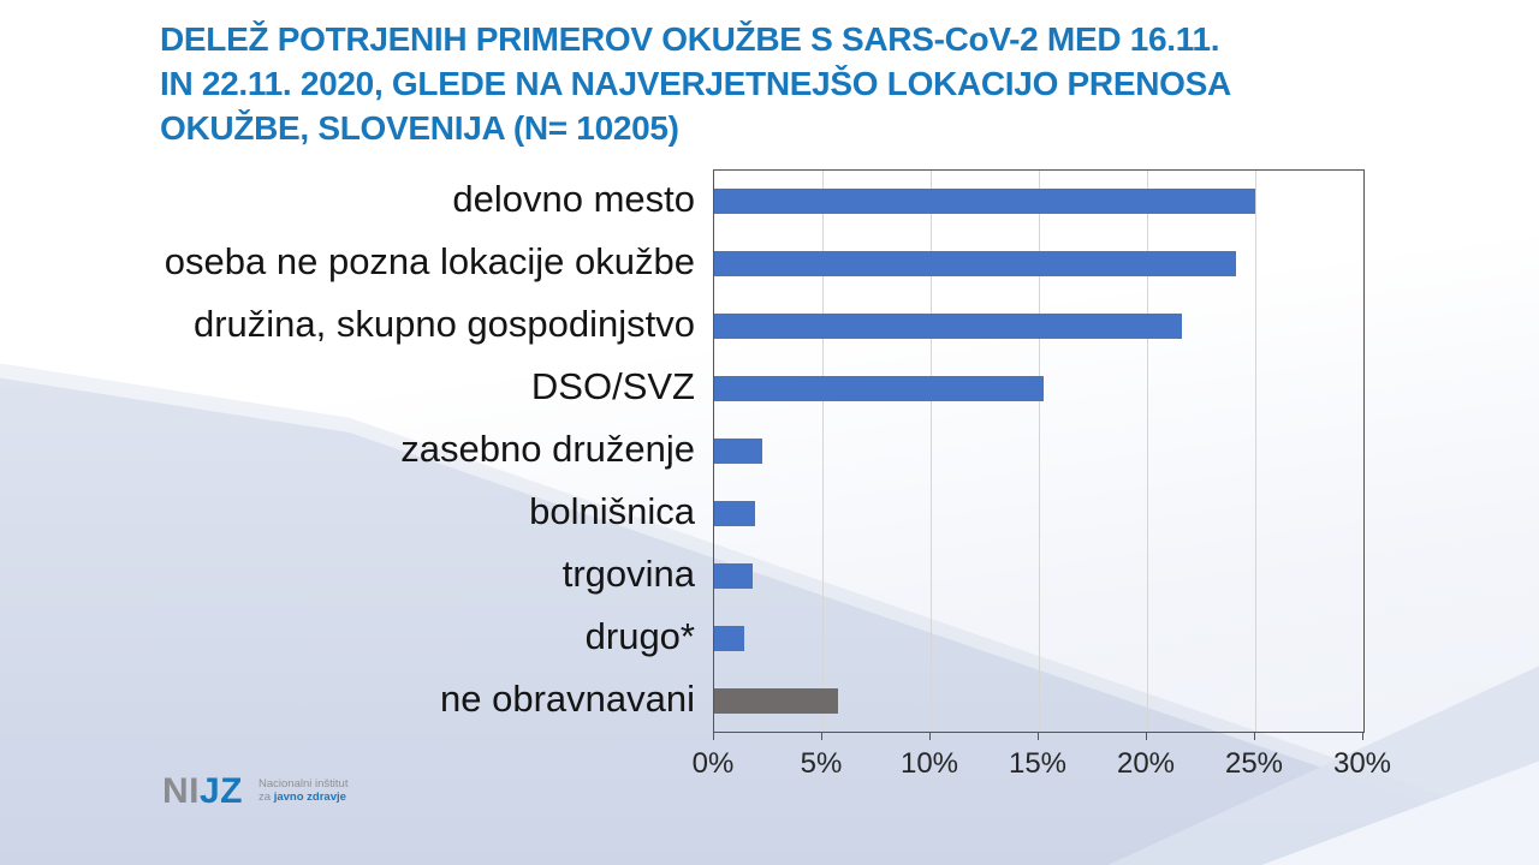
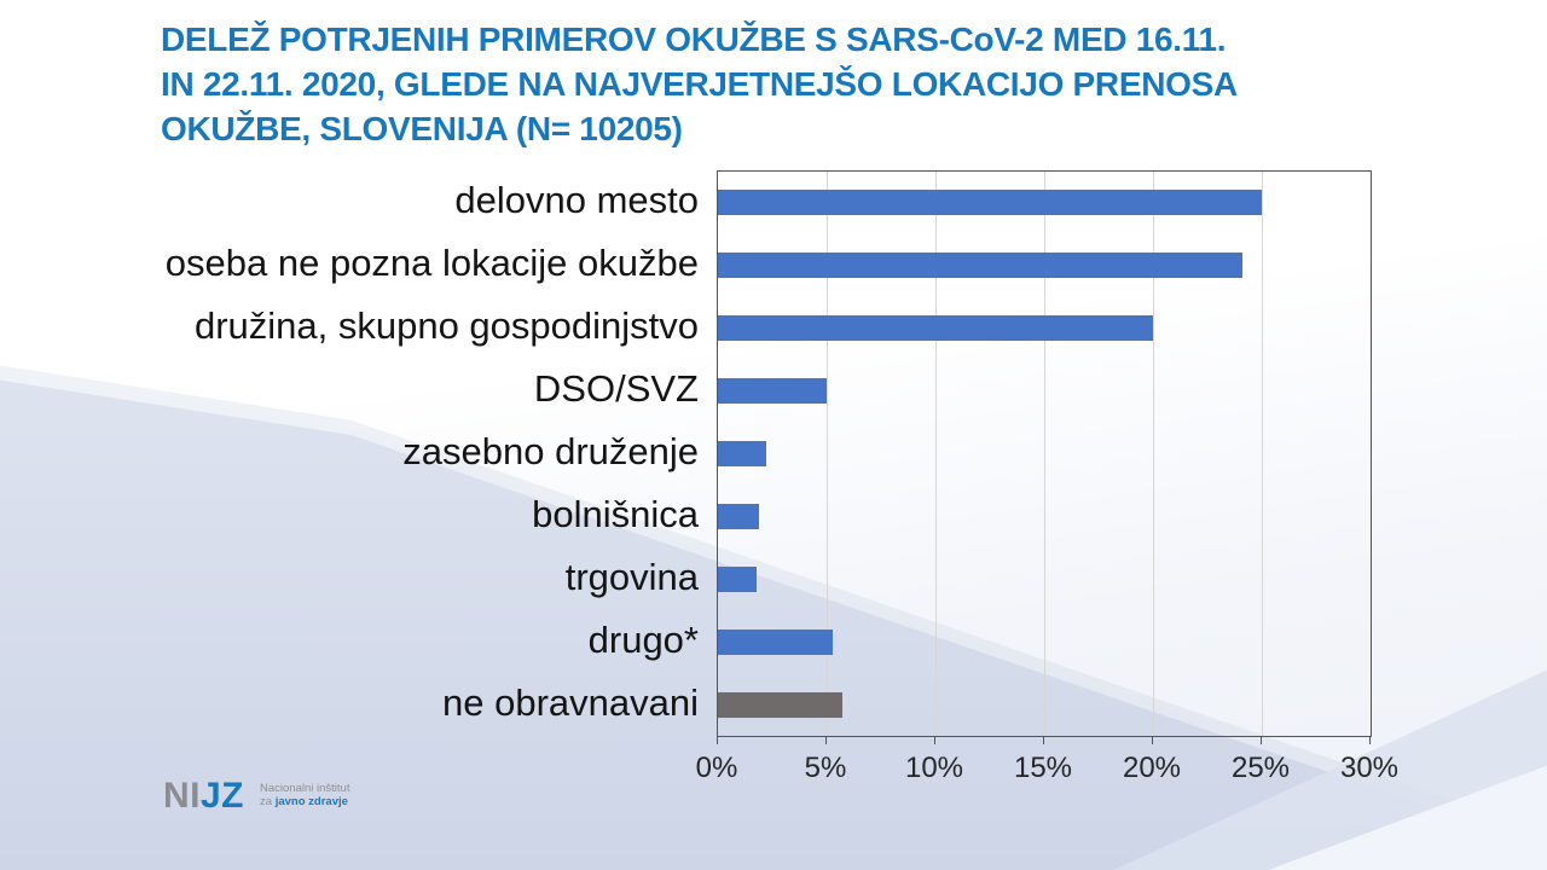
družina, skupno gospodinjstvo: 21.6% -> 20.0%
DSO/SVZ: 15.2% -> 5.0%
drugo*: 1.4% -> 5.3%
